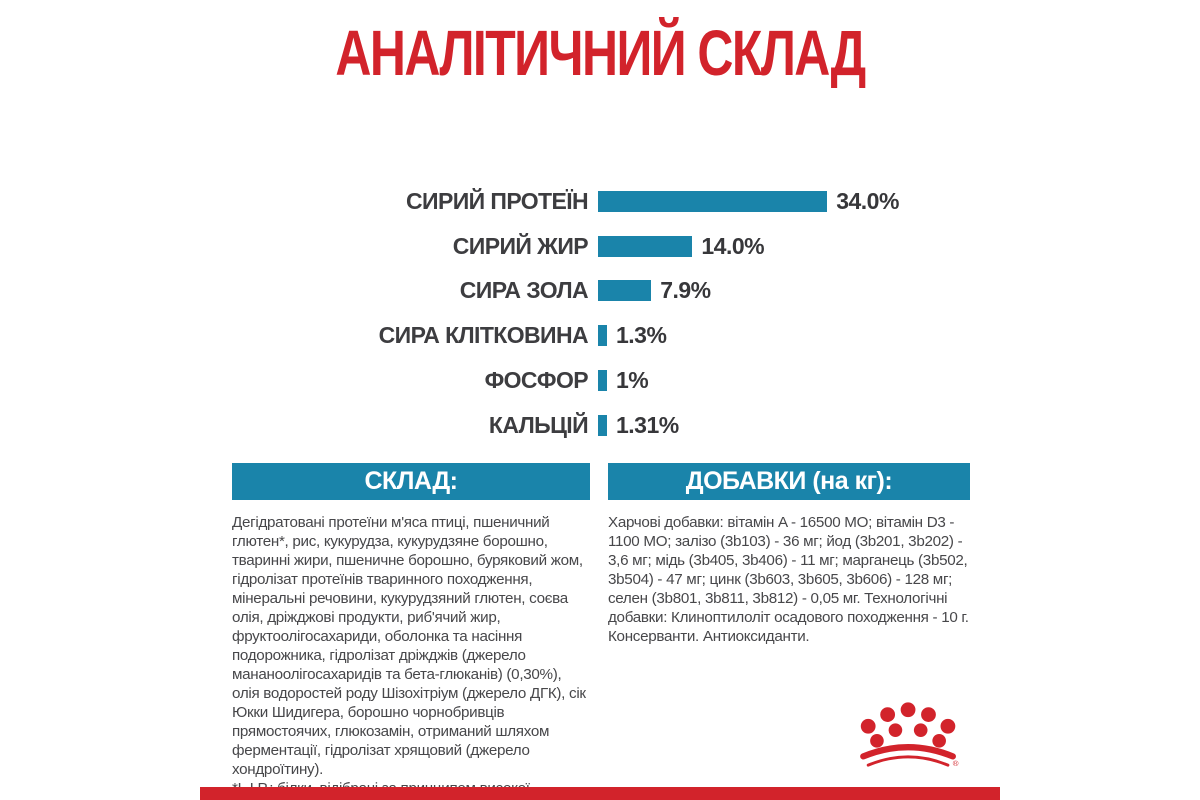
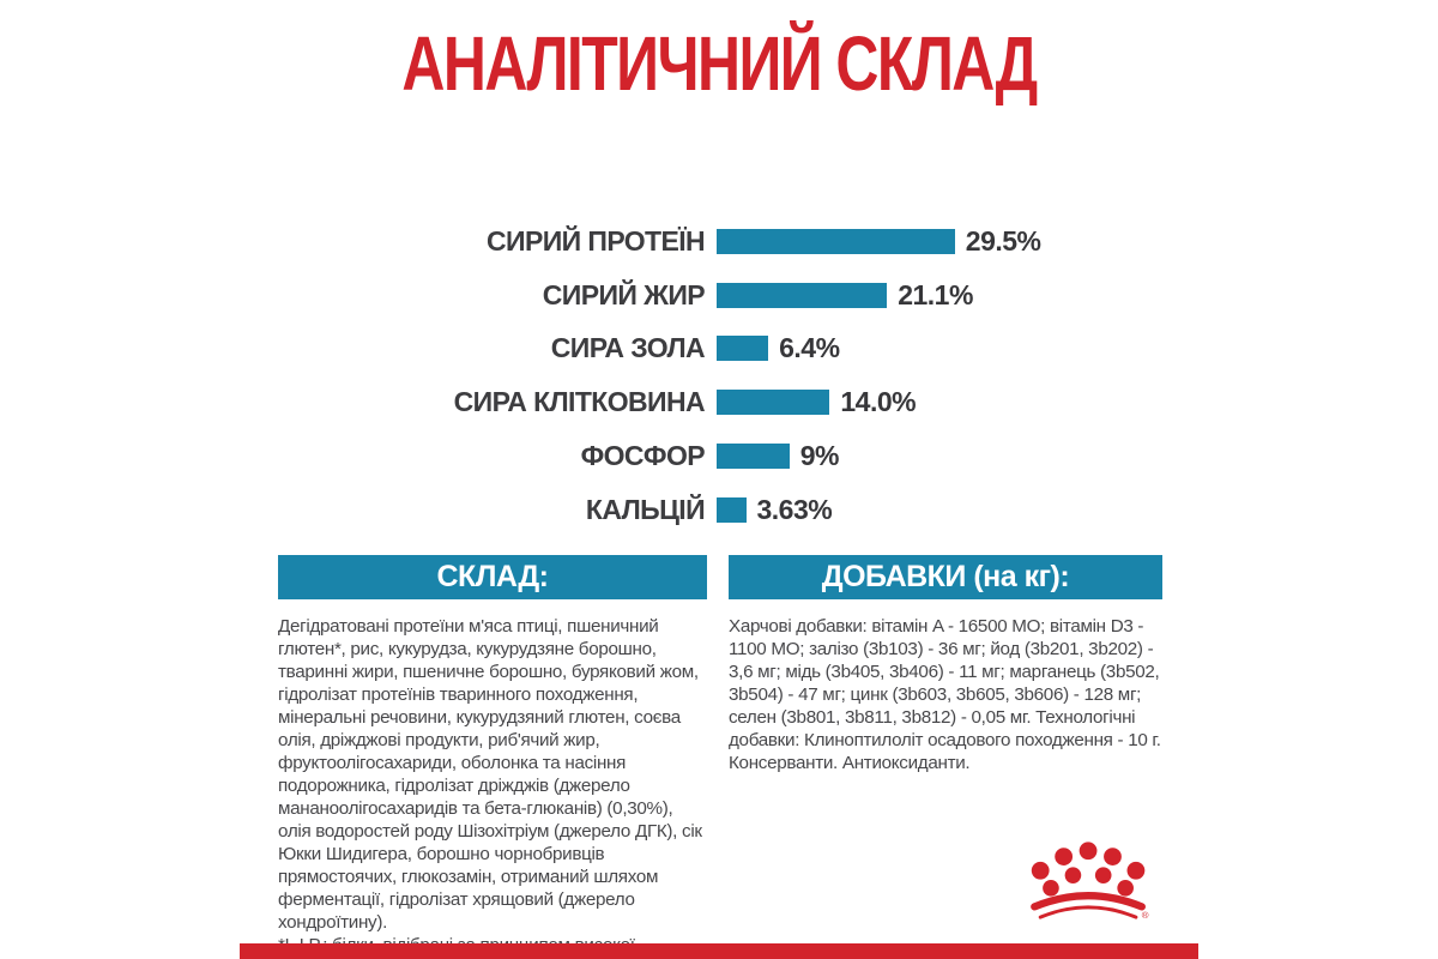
СИРИЙ ПРОТЕЇН: 34.0% -> 29.5%
СИРИЙ ЖИР: 14.0% -> 21.1%
СИРА ЗОЛА: 7.9% -> 6.4%
СИРА КЛІТКОВИНА: 1.3% -> 14.0%
ФОСФОР: 1% -> 9%
КАЛЬЦІЙ: 1.31% -> 3.63%
